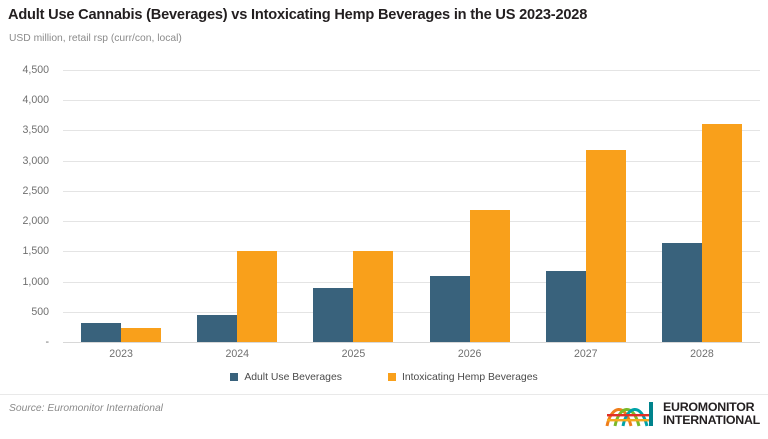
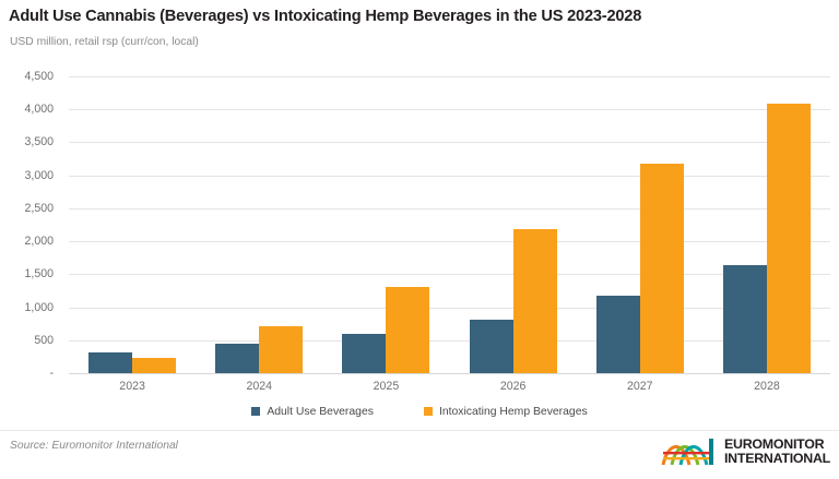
Intoxicating Hemp Beverages/2024: 1500 -> 700
Adult Use Beverages/2025: 900 -> 600
Intoxicating Hemp Beverages/2025: 1500 -> 1300
Adult Use Beverages/2026: 1100 -> 800
Intoxicating Hemp Beverages/2028: 3600 -> 4100
